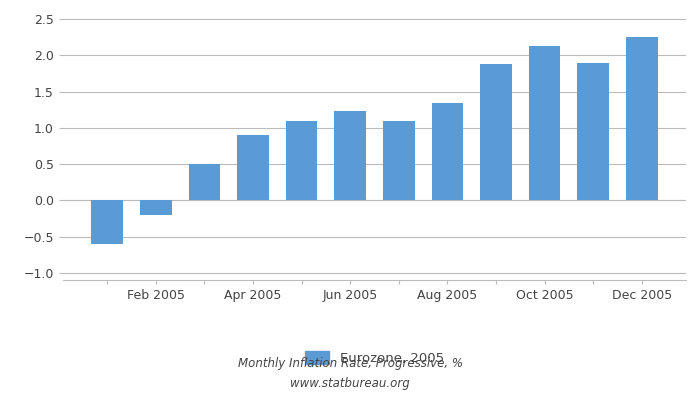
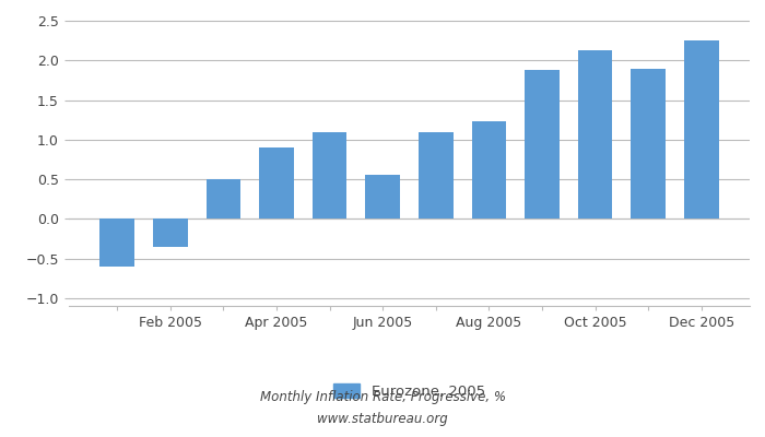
Feb 2005: -0.20 -> -0.36
Jun 2005: 1.23 -> 0.56
Aug 2005: 1.35 -> 1.24
